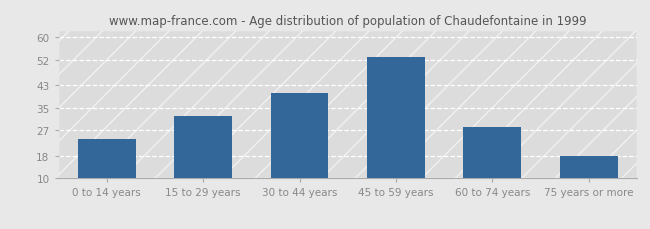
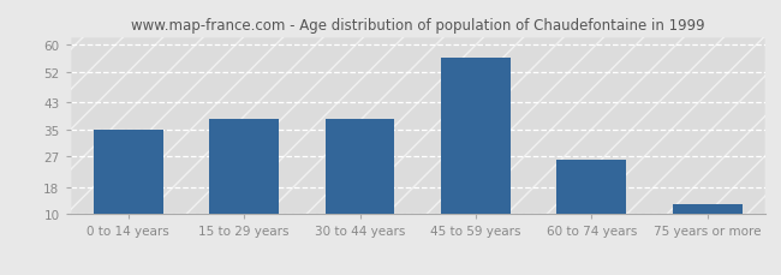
0 to 14 years: 24 -> 35
15 to 29 years: 32 -> 38
30 to 44 years: 40 -> 38
45 to 59 years: 53 -> 56
60 to 74 years: 28 -> 26
75 years or more: 18 -> 13
